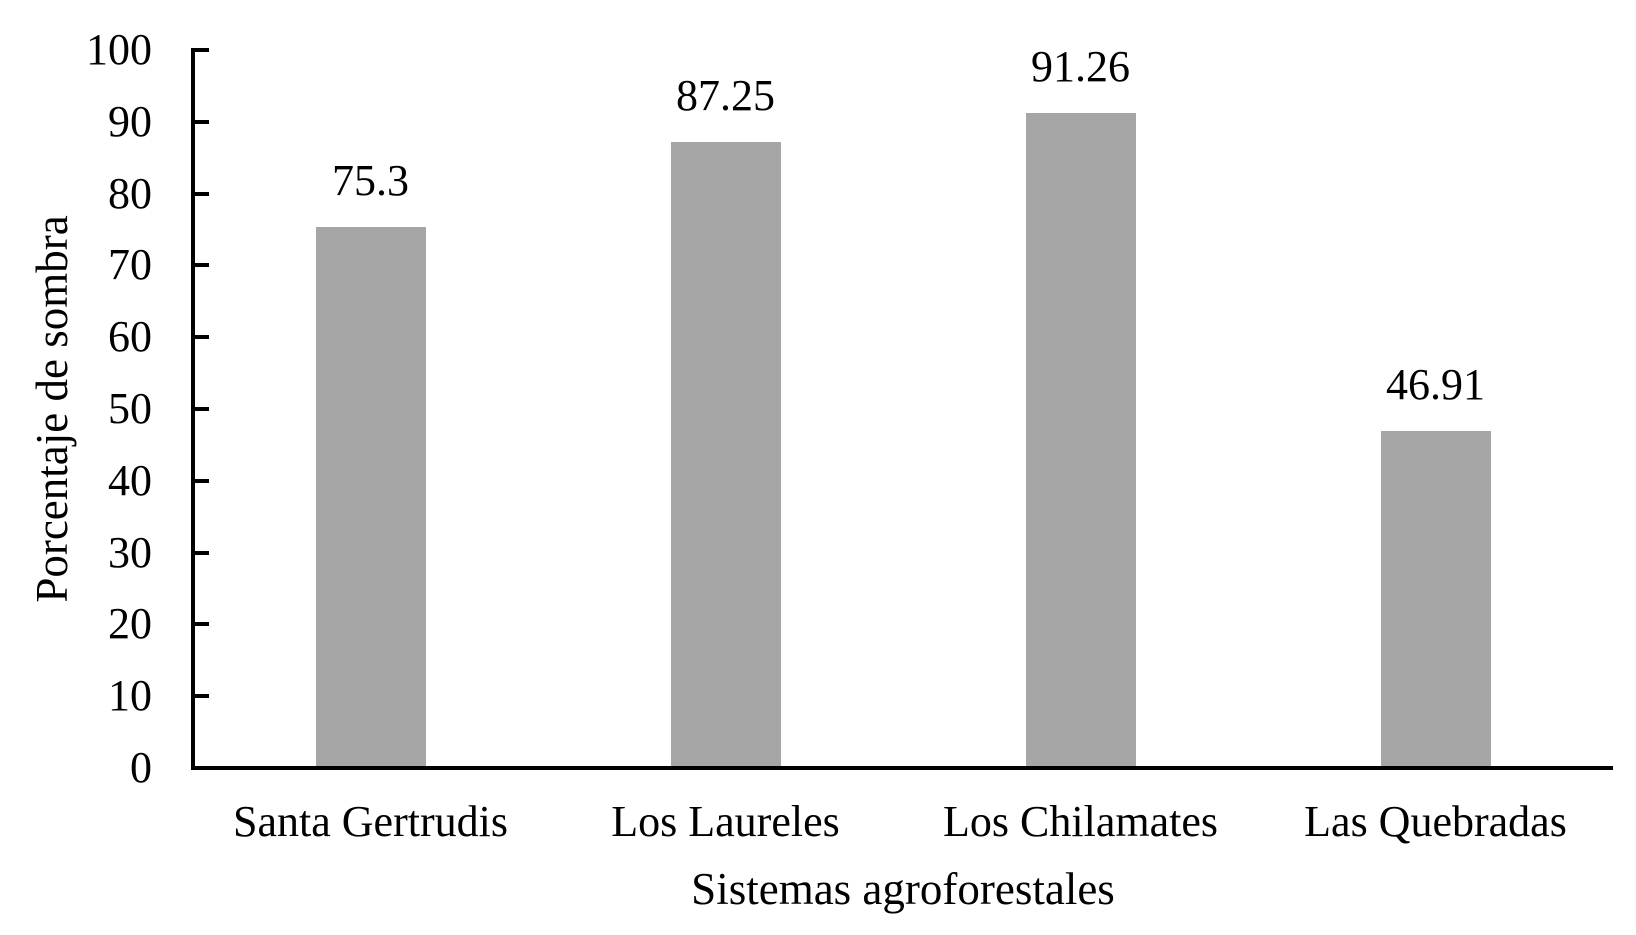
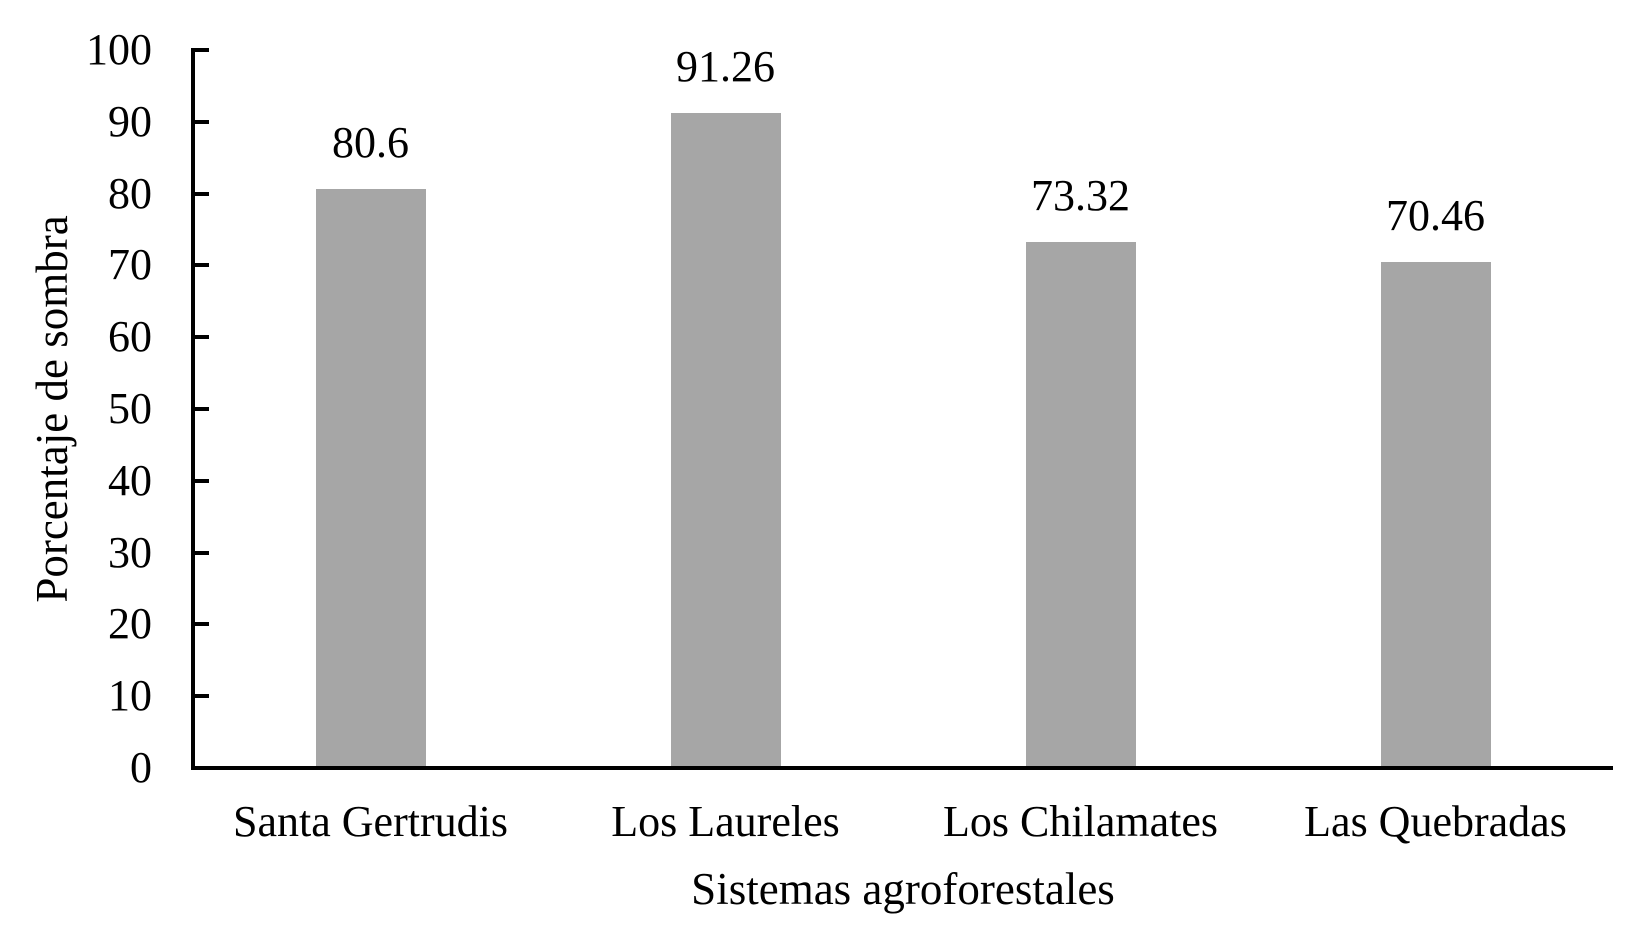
Santa Gertrudis: 75.3 -> 80.6
Los Laureles: 87.25 -> 91.26
Los Chilamates: 91.26 -> 73.32
Las Quebradas: 46.91 -> 70.46
